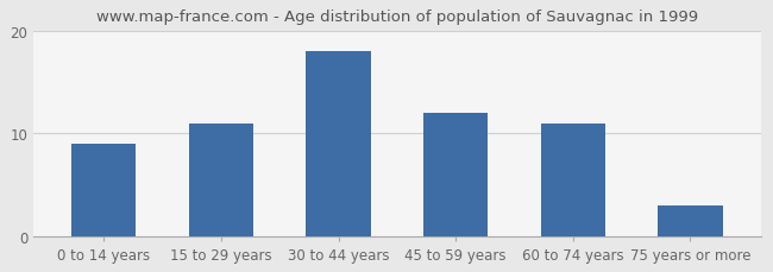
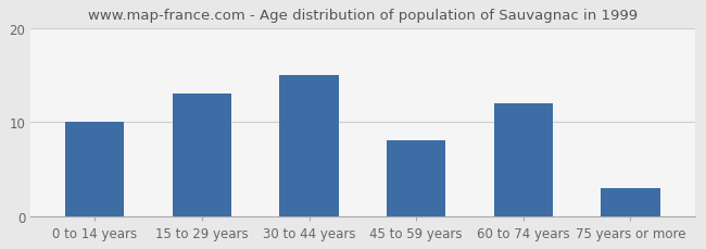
0 to 14 years: 9 -> 10
15 to 29 years: 11 -> 13
30 to 44 years: 18 -> 15
45 to 59 years: 12 -> 8
60 to 74 years: 11 -> 12
